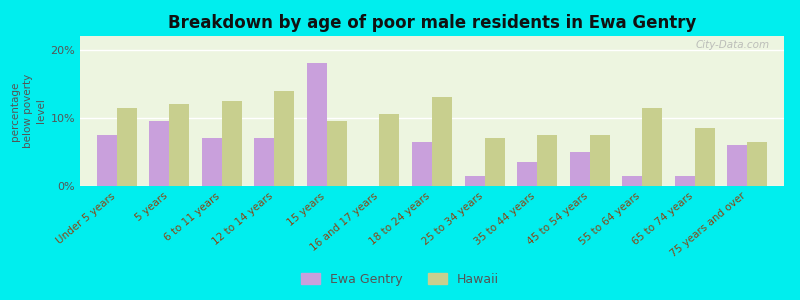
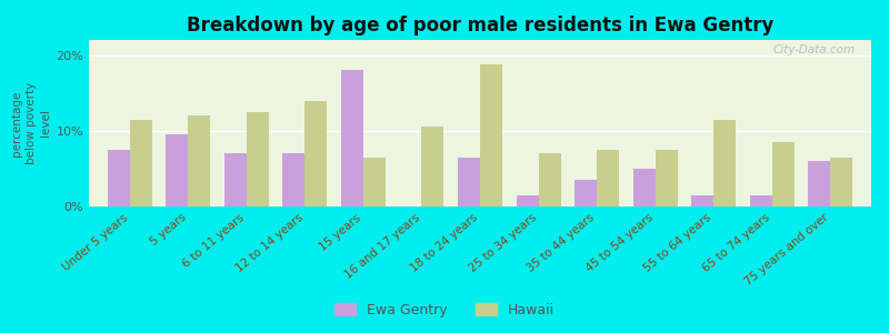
Hawaii/15 years: 9.5% -> 6.4%
Hawaii/18 to 24 years: 13.0% -> 18.8%
